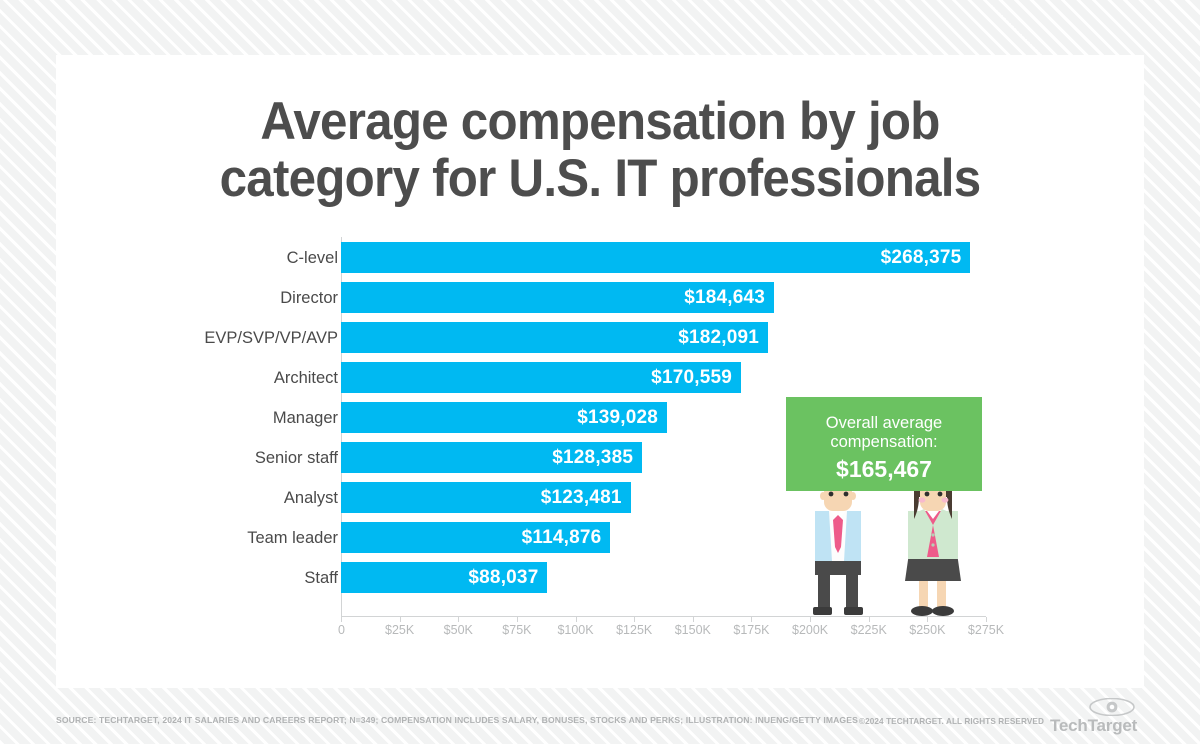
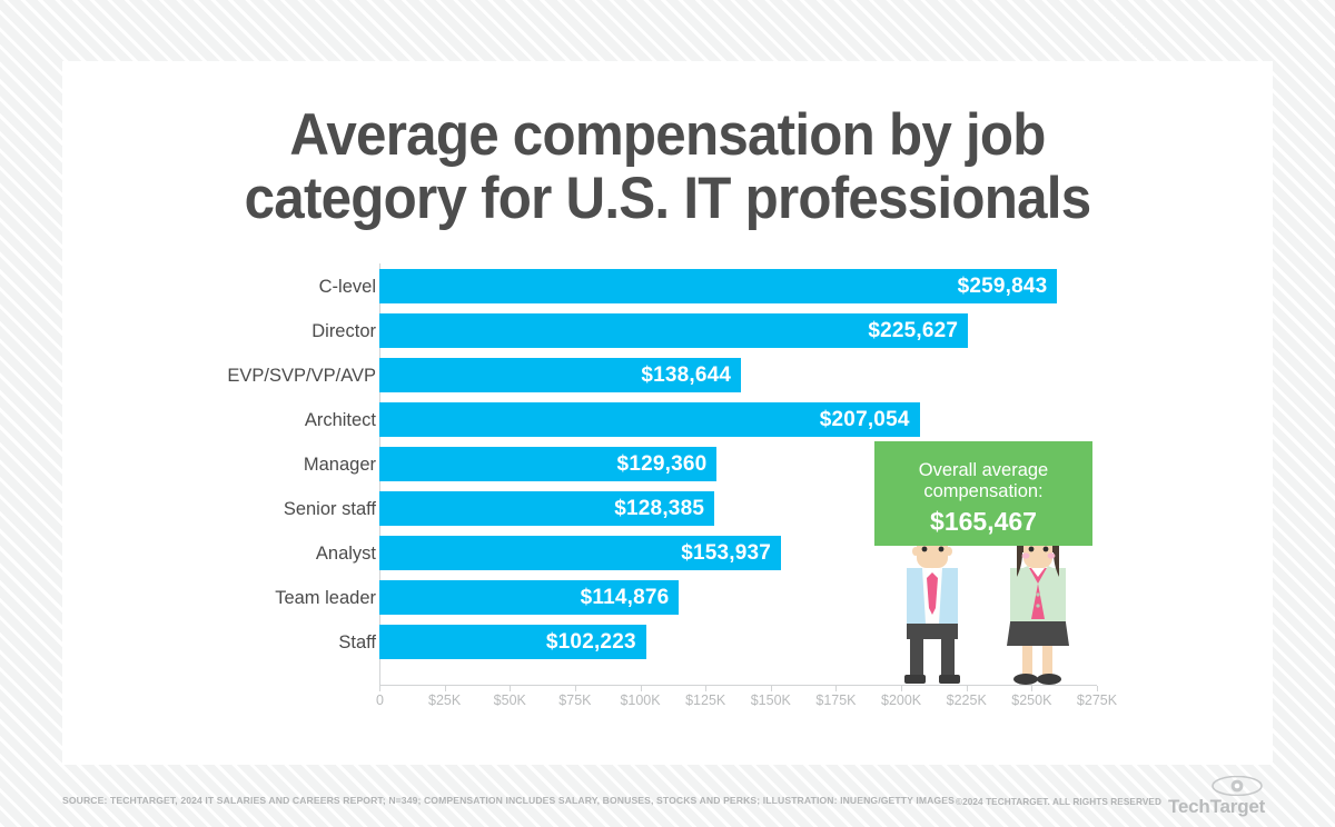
C-level: $268,375 -> $259,843
Director: $184,643 -> $225,627
EVP/SVP/VP/AVP: $182,091 -> $138,644
Architect: $170,559 -> $207,054
Manager: $139,028 -> $129,360
Analyst: $123,481 -> $153,937
Staff: $88,037 -> $102,223
